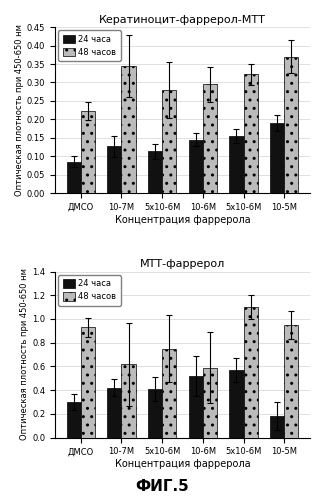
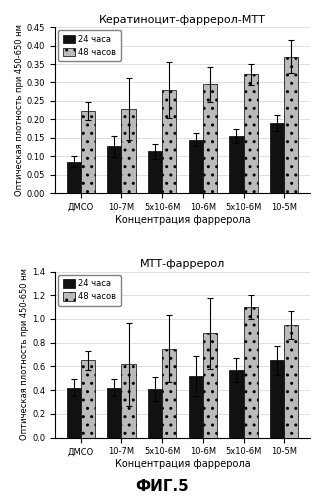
Кератиноцит-фаррерол-МТТ/48 часов/10-7М: 0.345 -> 0.228
МТТ-фаррерол/24 часа/ДМСО: 0.30 -> 0.42
МТТ-фаррерол/48 часов/ДМСО: 0.93 -> 0.65
МТТ-фаррерол/48 часов/10-6М: 0.59 -> 0.88
МТТ-фаррерол/24 часа/10-5М: 0.18 -> 0.65
